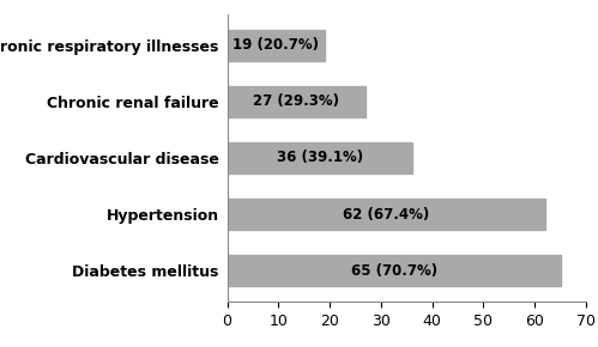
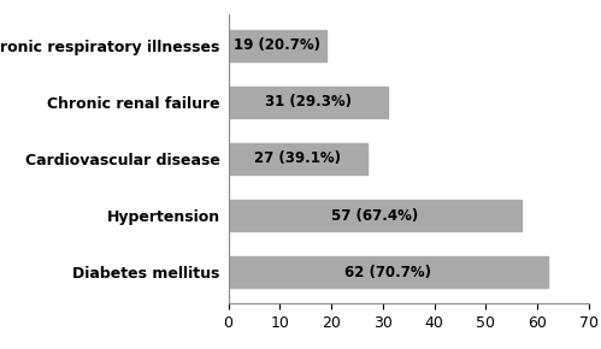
Chronic renal failure: 27 -> 31
Cardiovascular disease: 36 -> 27
Hypertension: 62 -> 57
Diabetes mellitus: 65 -> 62
